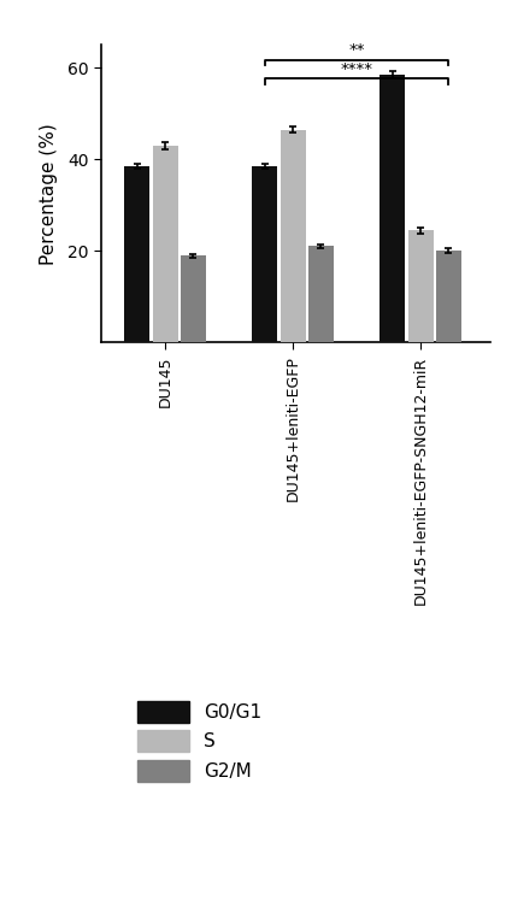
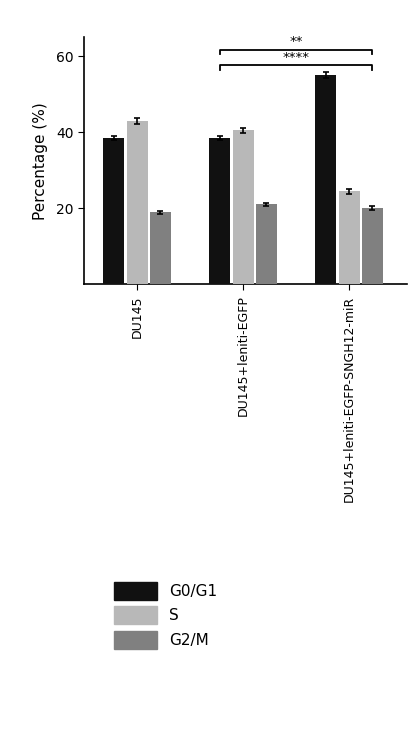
S/DU145+leniti-EGFP: 46.5 -> 40.5
G0/G1/DU145+leniti-EGFP-SNGH12-miR: 58.5 -> 55.0
